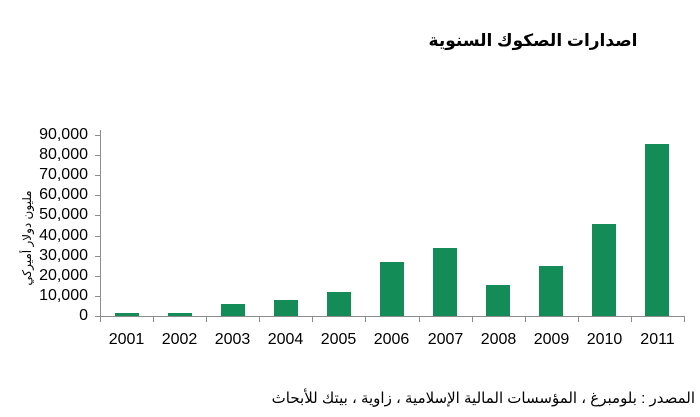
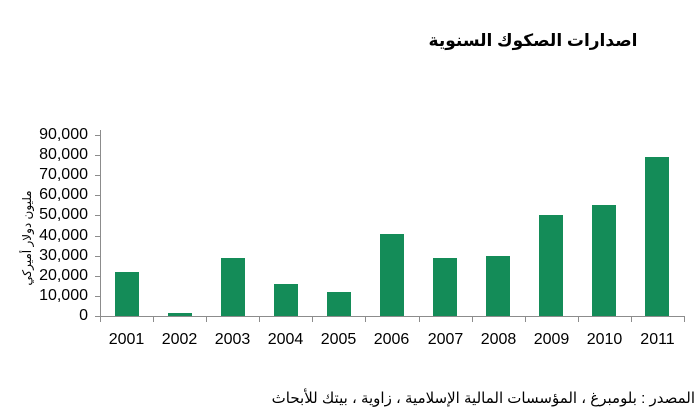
2001: 2000 -> 22000
2003: 6000 -> 29000
2004: 8000 -> 16000
2006: 27000 -> 41000
2007: 34000 -> 29000
2008: 16000 -> 30000
2009: 25000 -> 50000
2010: 46000 -> 55000
2011: 86000 -> 79000
